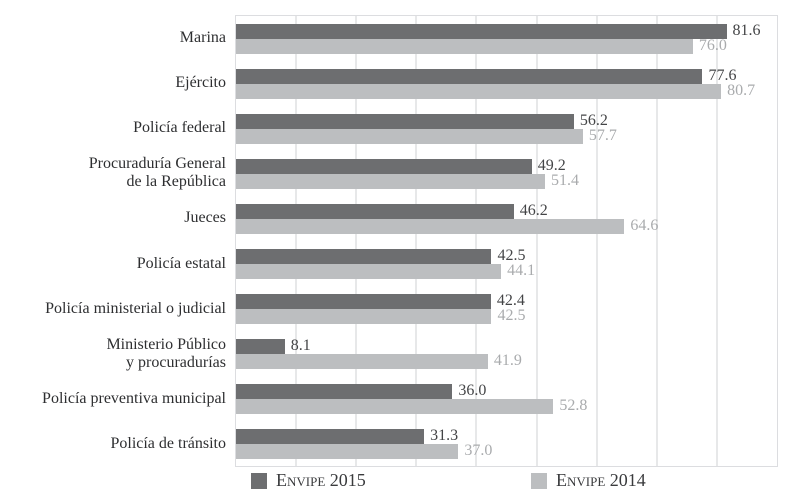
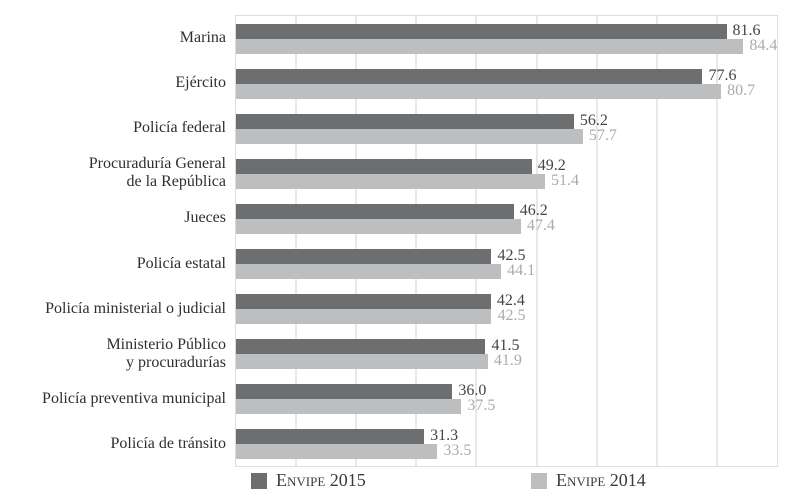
Envipe 2014/Marina: 76.0 -> 84.4
Envipe 2014/Jueces: 64.6 -> 47.4
Envipe 2015/Ministerio Público y procuradurías: 8.1 -> 41.5
Envipe 2014/Policía preventiva municipal: 52.8 -> 37.5
Envipe 2014/Policía de tránsito: 37.0 -> 33.5
